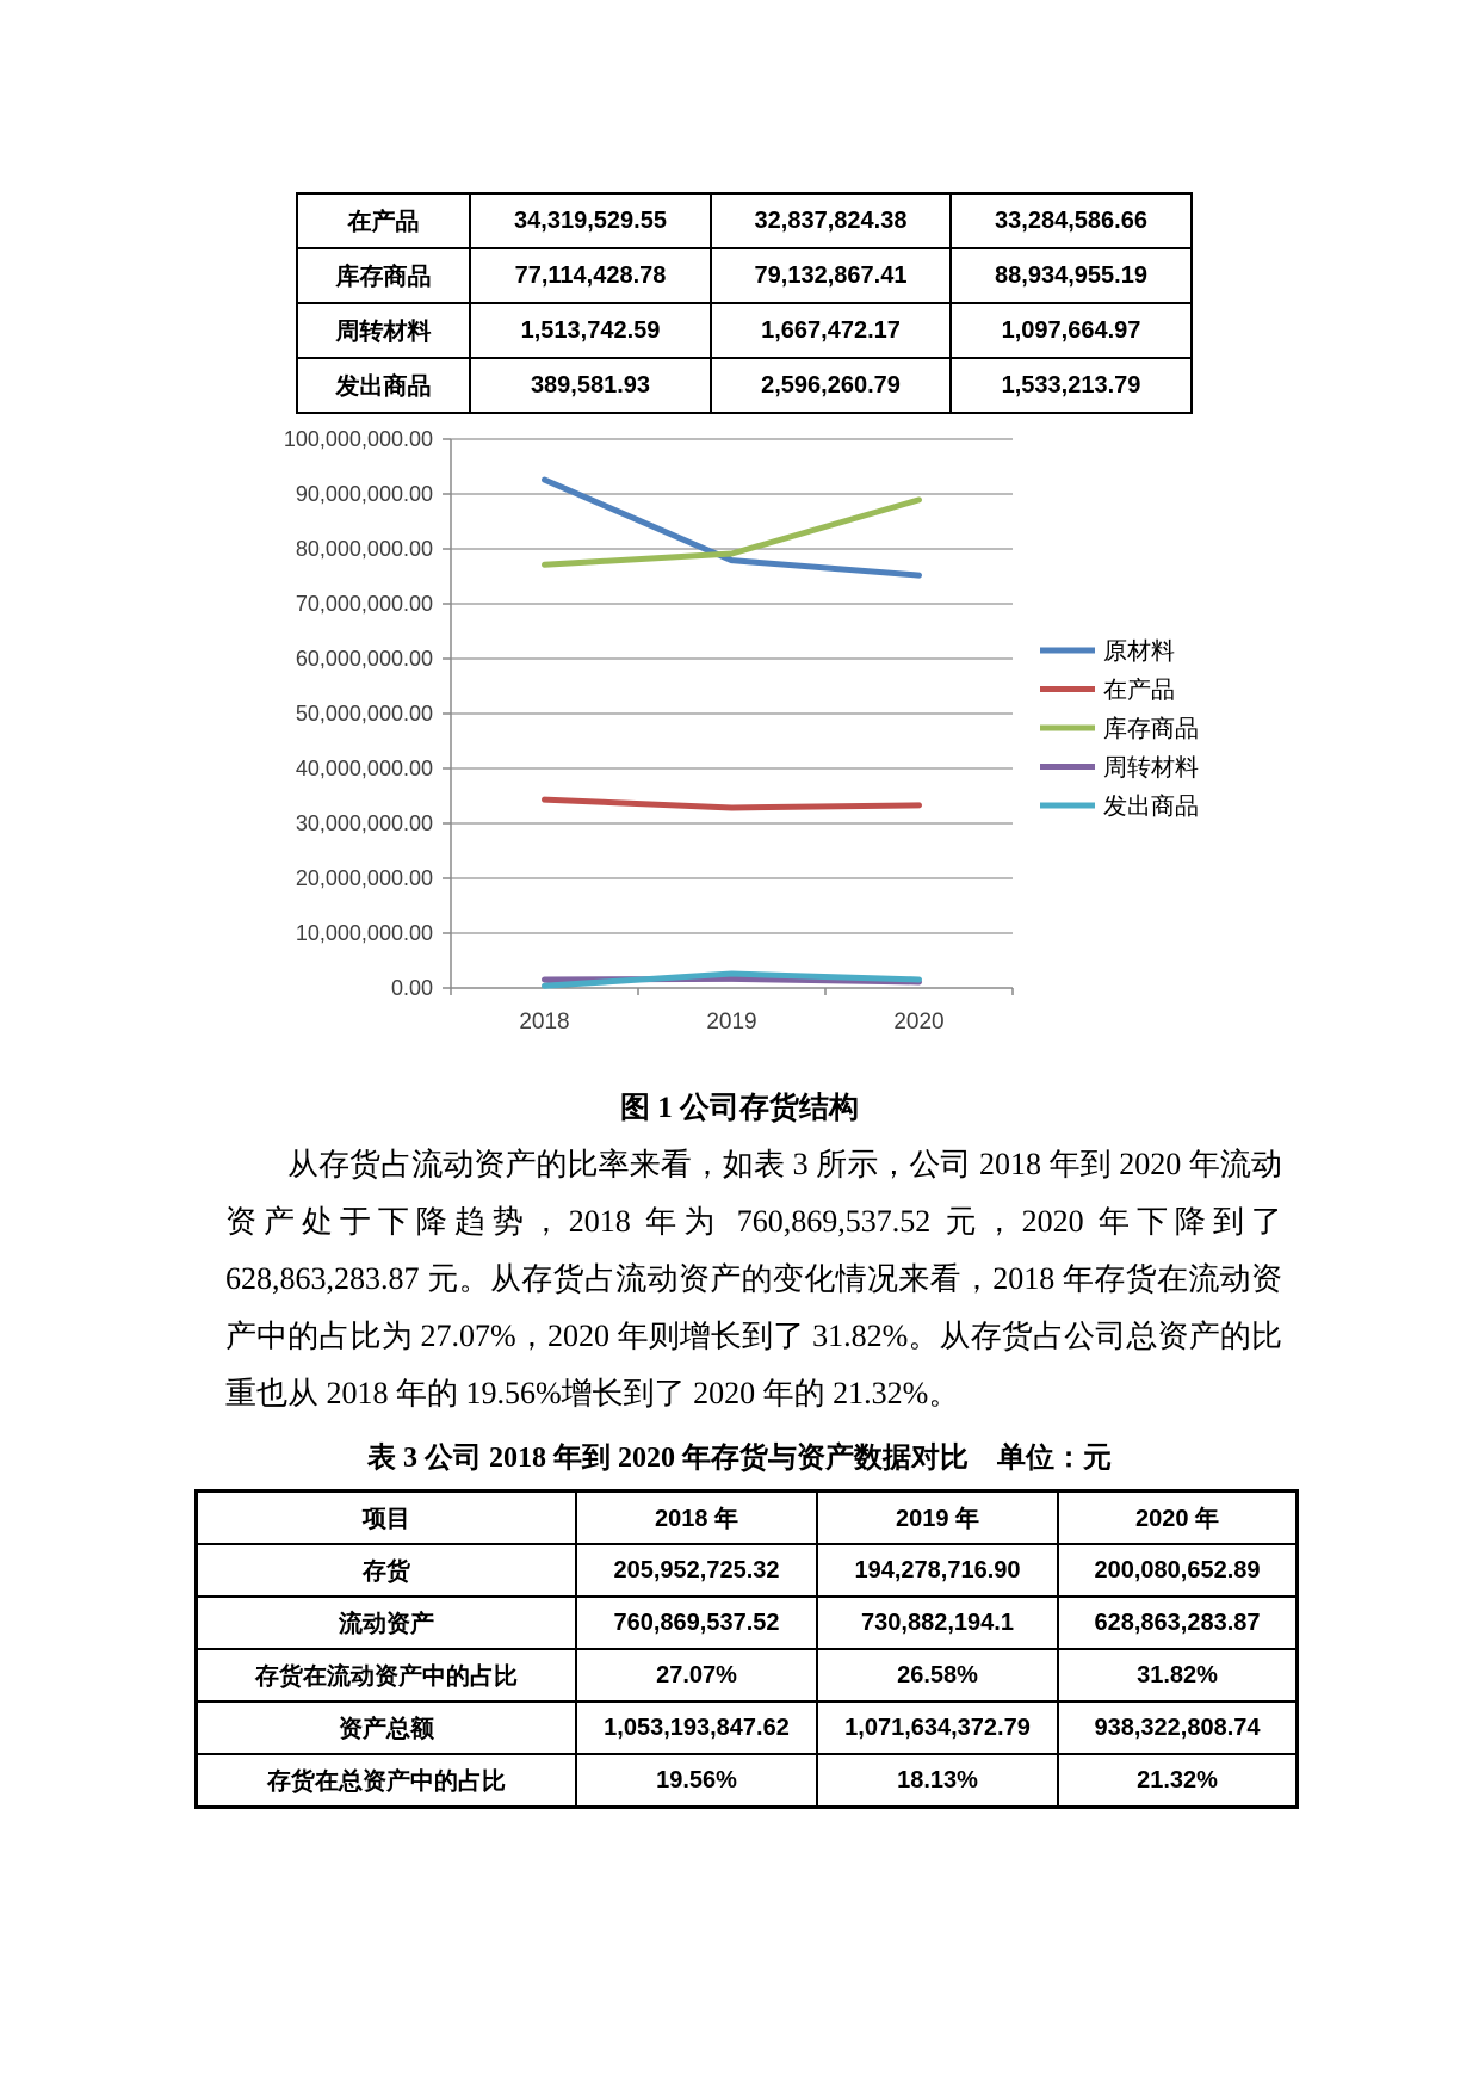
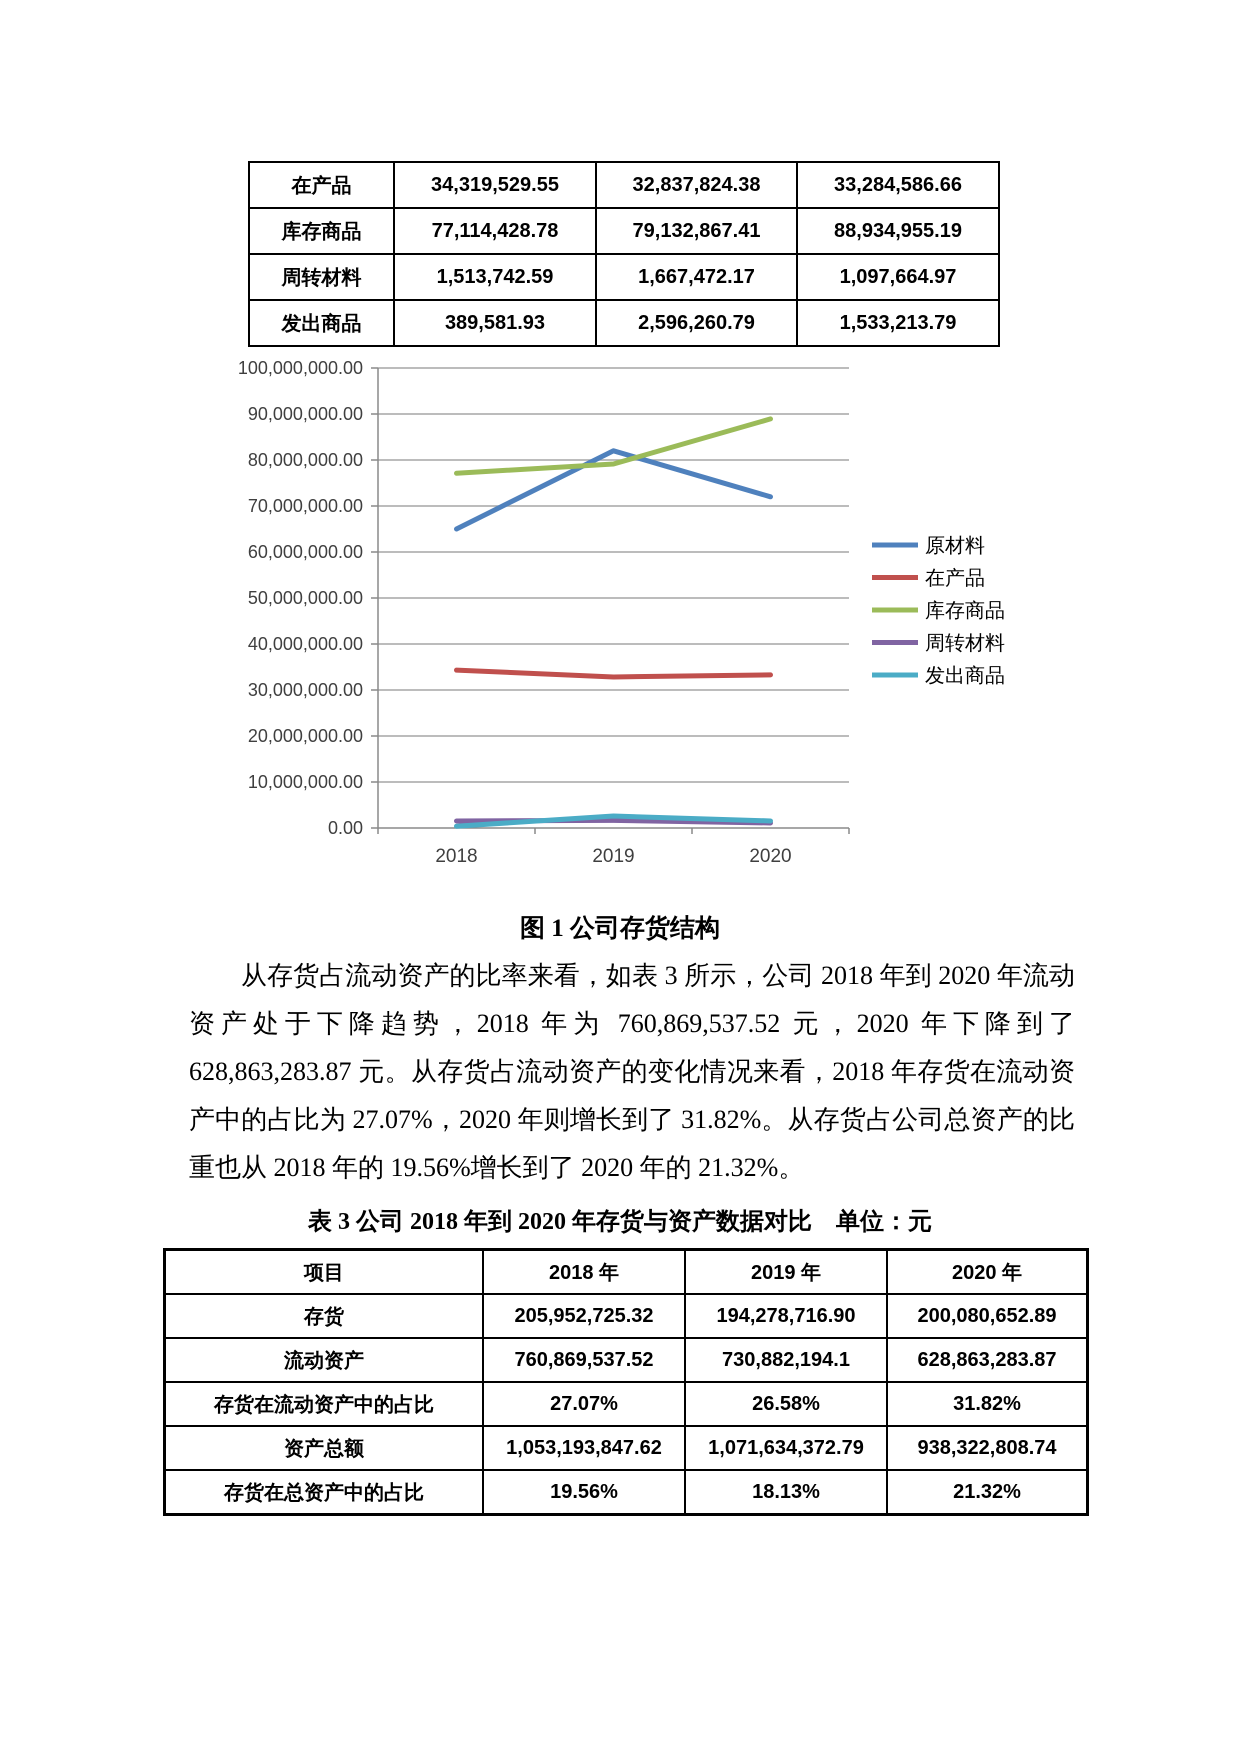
原材料/2018: 93000000 -> 65000000
原材料/2019: 78000000 -> 82000000
原材料/2020: 75000000 -> 72000000
